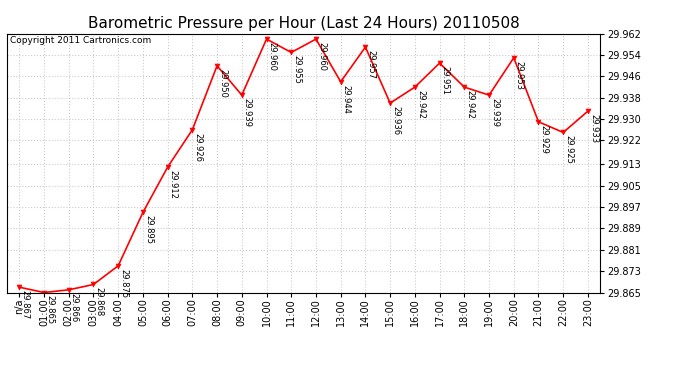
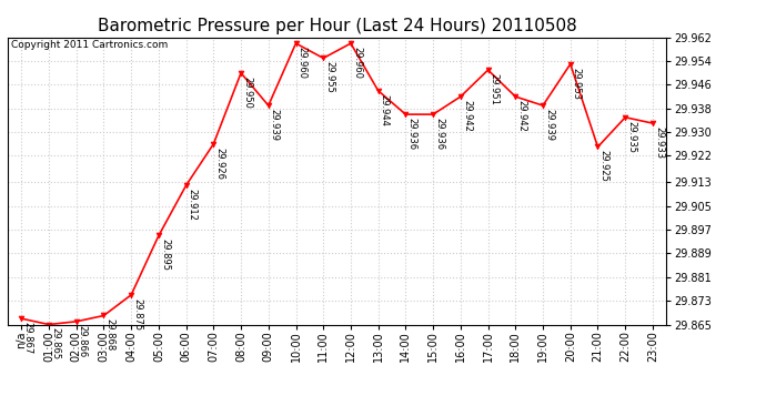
14:00: 29.957 -> 29.936
21:00: 29.929 -> 29.925
22:00: 29.925 -> 29.935
